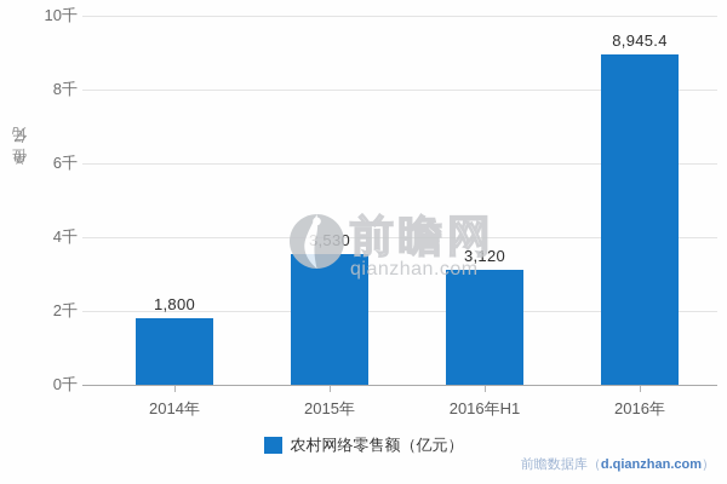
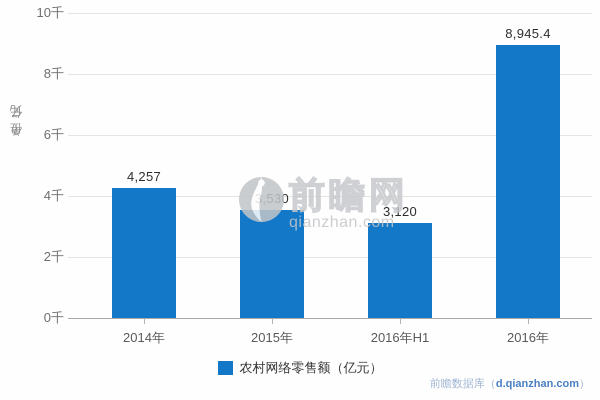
2014年: 1,800 -> 4,257
